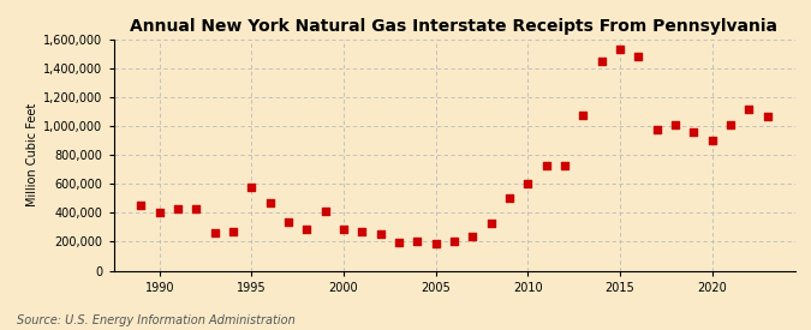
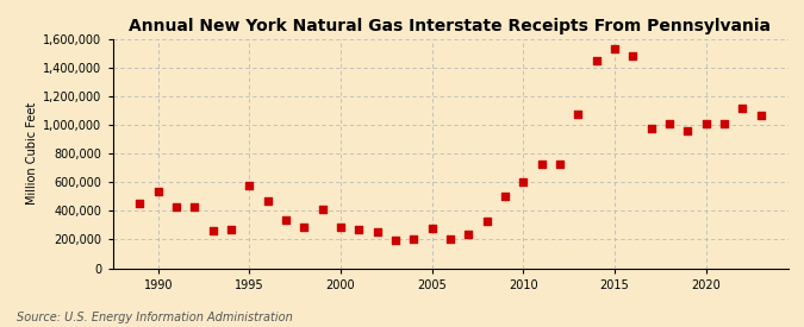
1990: 400,000 -> 540,000
2005: 190,000 -> 280,000
2020: 900,000 -> 1,010,000
